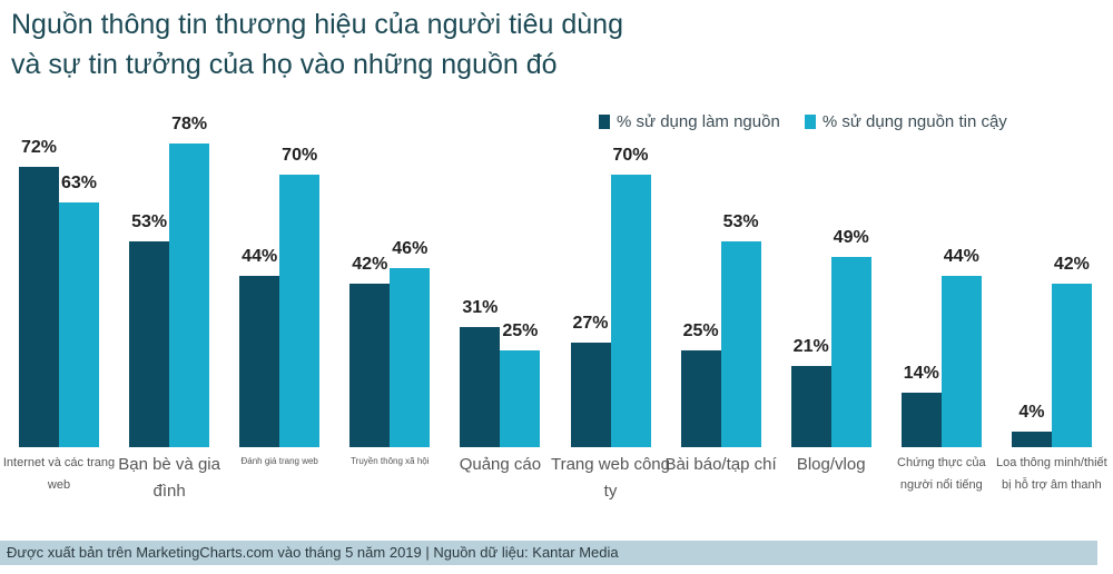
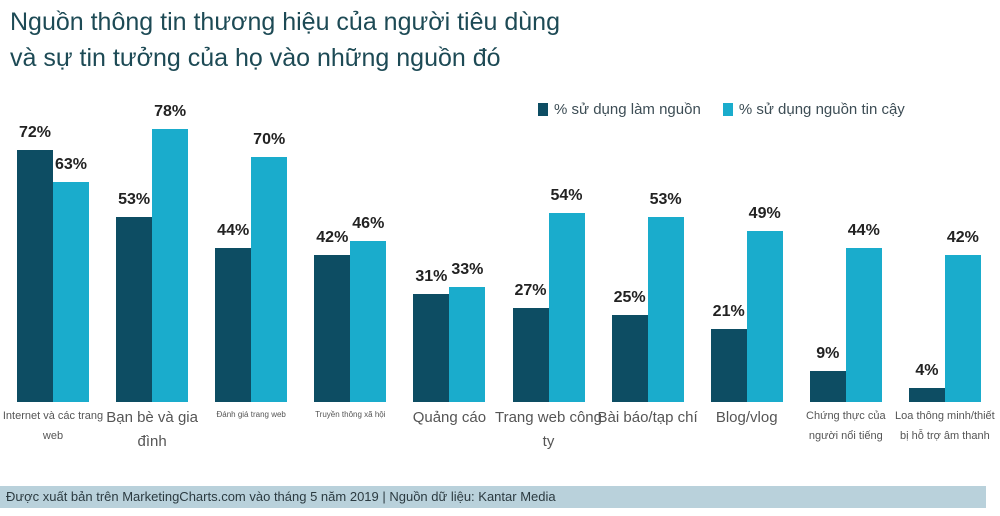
% sử dụng nguồn tin cậy/Quảng cáo: 25% -> 33%
% sử dụng nguồn tin cậy/Trang web công ty: 70% -> 54%
% sử dụng làm nguồn/Chứng thực của người nổi tiếng: 14% -> 9%
